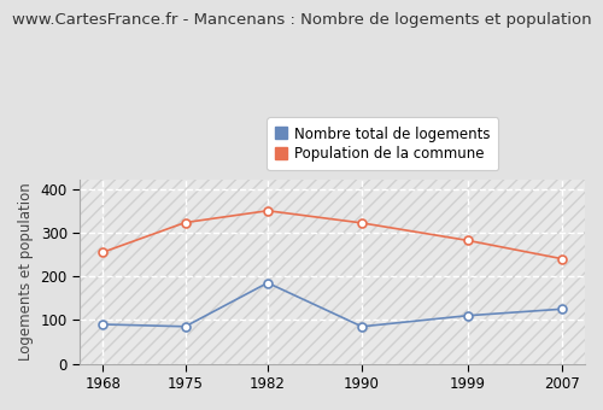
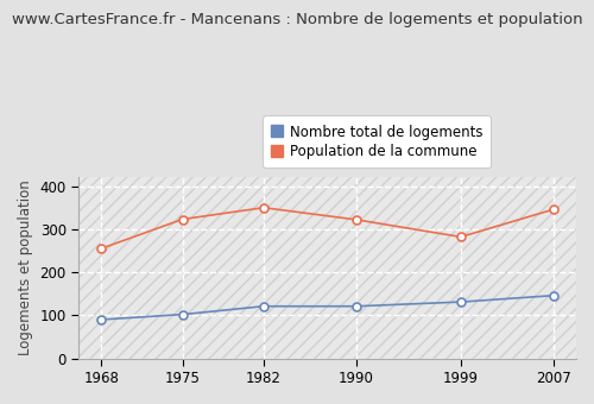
Nombre total de logements/1975: 85 -> 102
Nombre total de logements/1982: 185 -> 121
Nombre total de logements/1990: 85 -> 121
Nombre total de logements/1999: 110 -> 131
Nombre total de logements/2007: 125 -> 146
Population de la commune/2007: 240 -> 346
